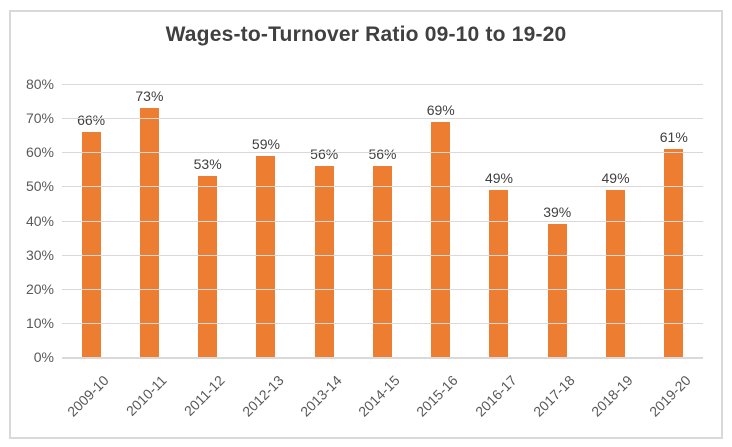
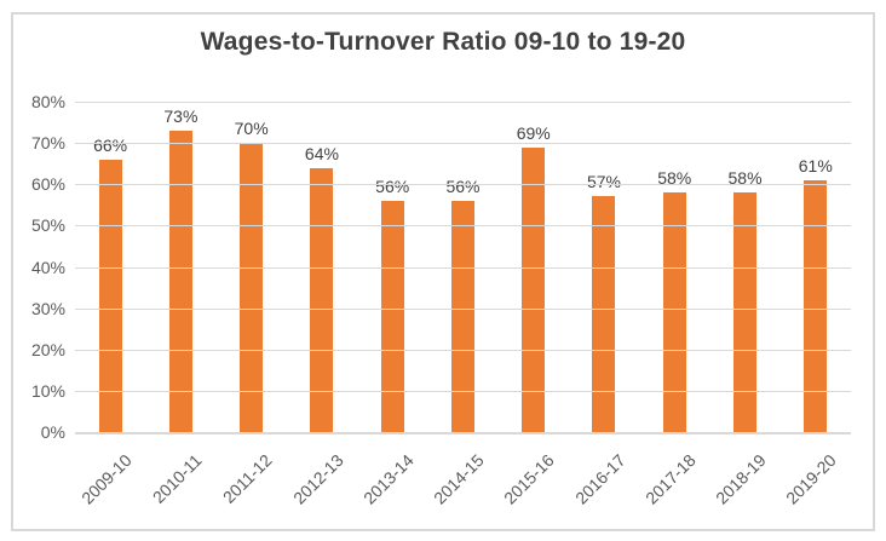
2011-12: 53% -> 70%
2012-13: 59% -> 64%
2016-17: 49% -> 57%
2017-18: 39% -> 58%
2018-19: 49% -> 58%
